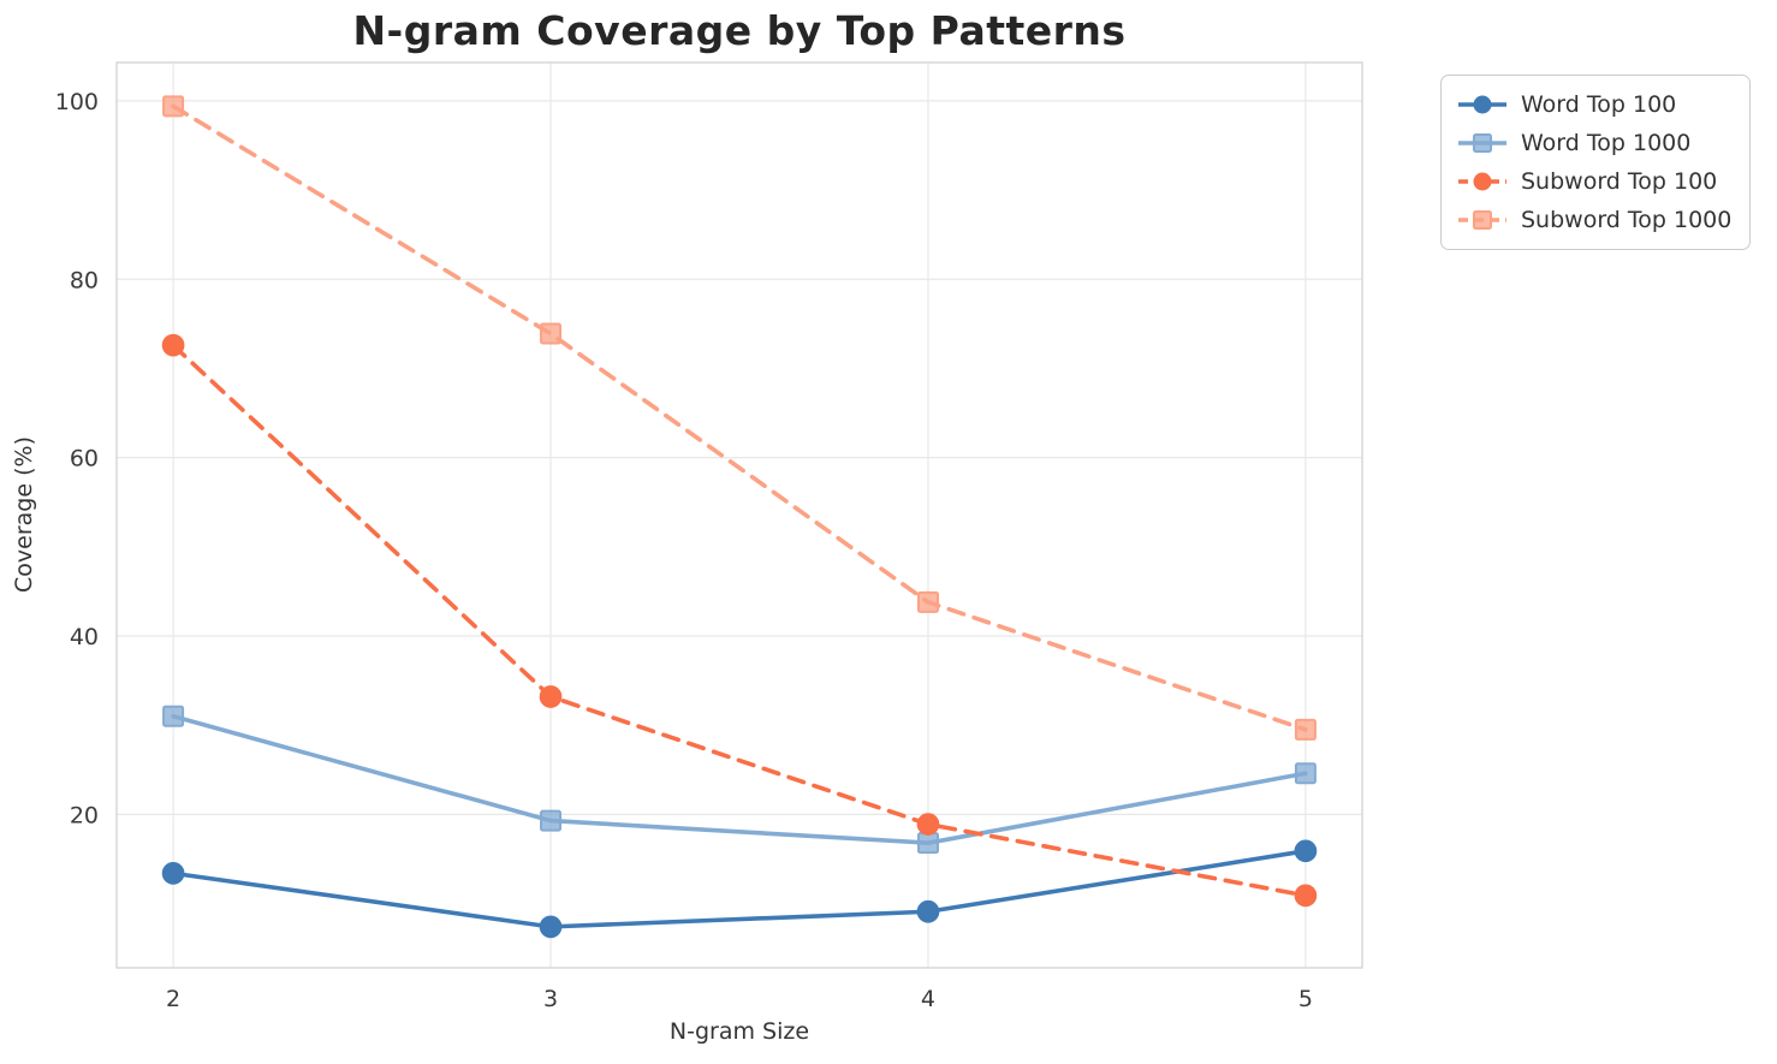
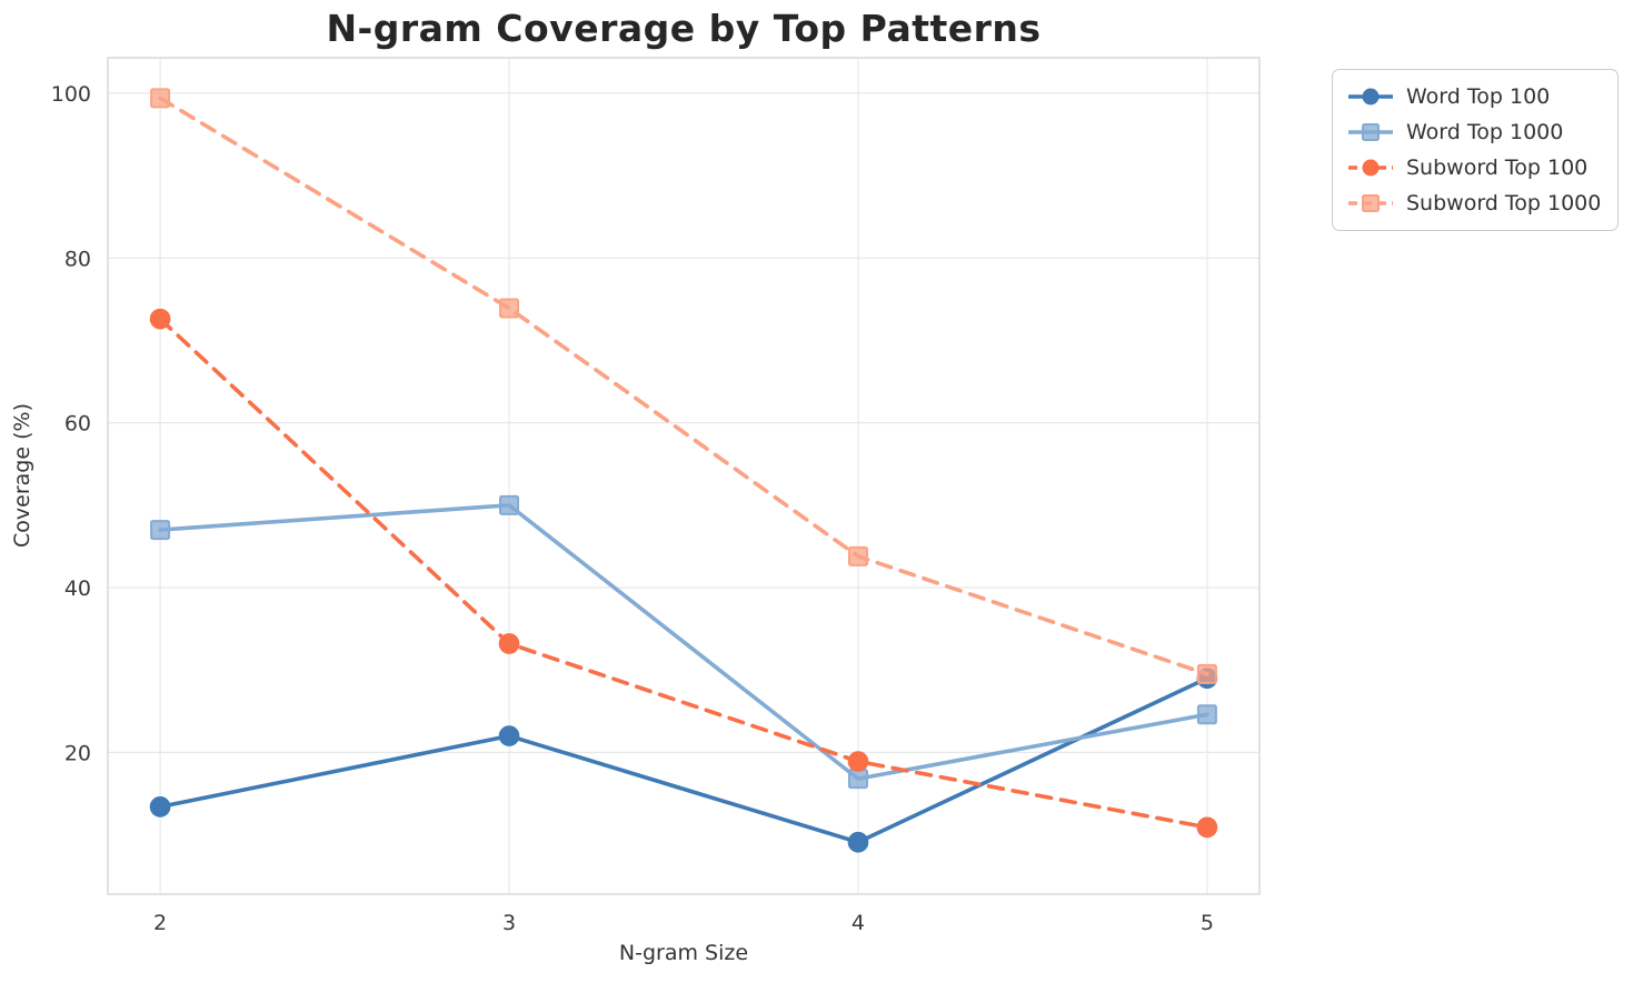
Word Top 1000/2: 31 -> 47
Word Top 100/3: 7 -> 22
Word Top 1000/3: 19 -> 50
Word Top 100/5: 16 -> 29
